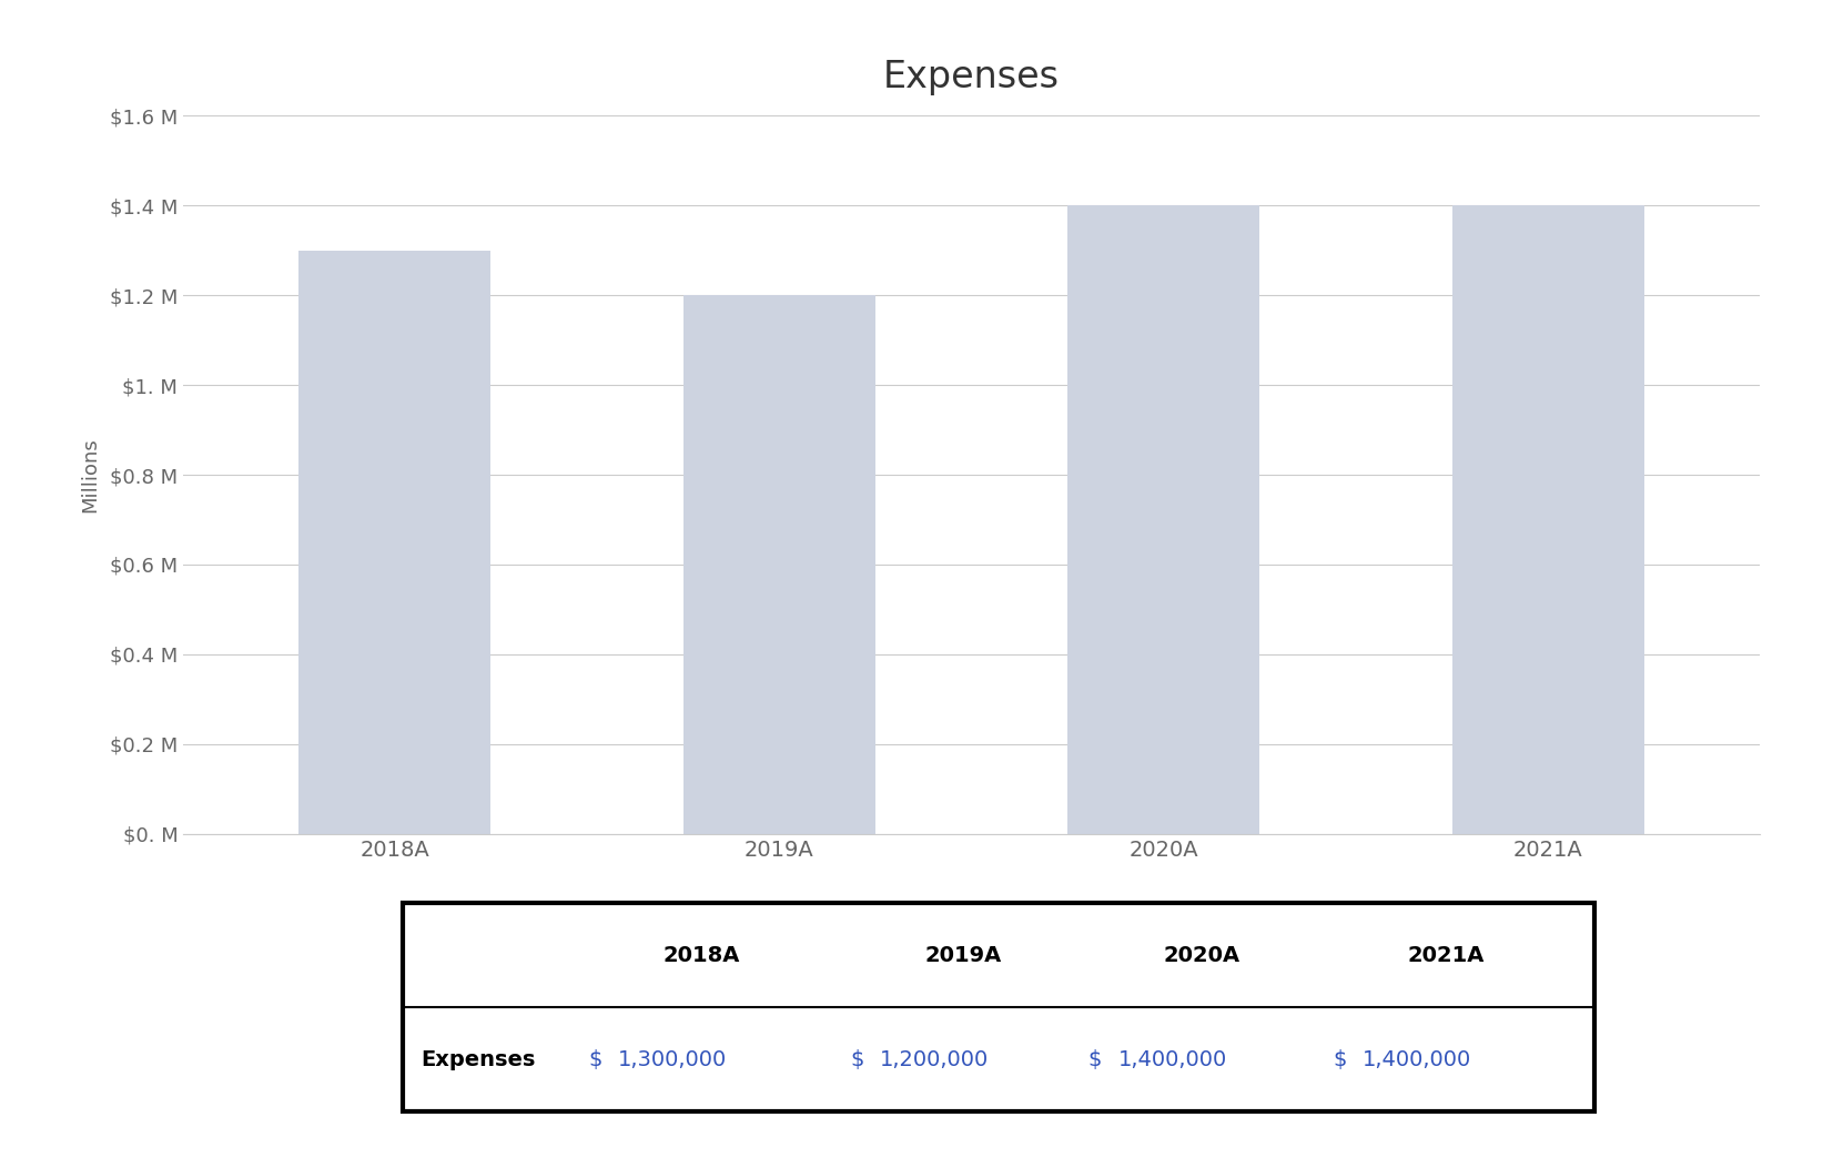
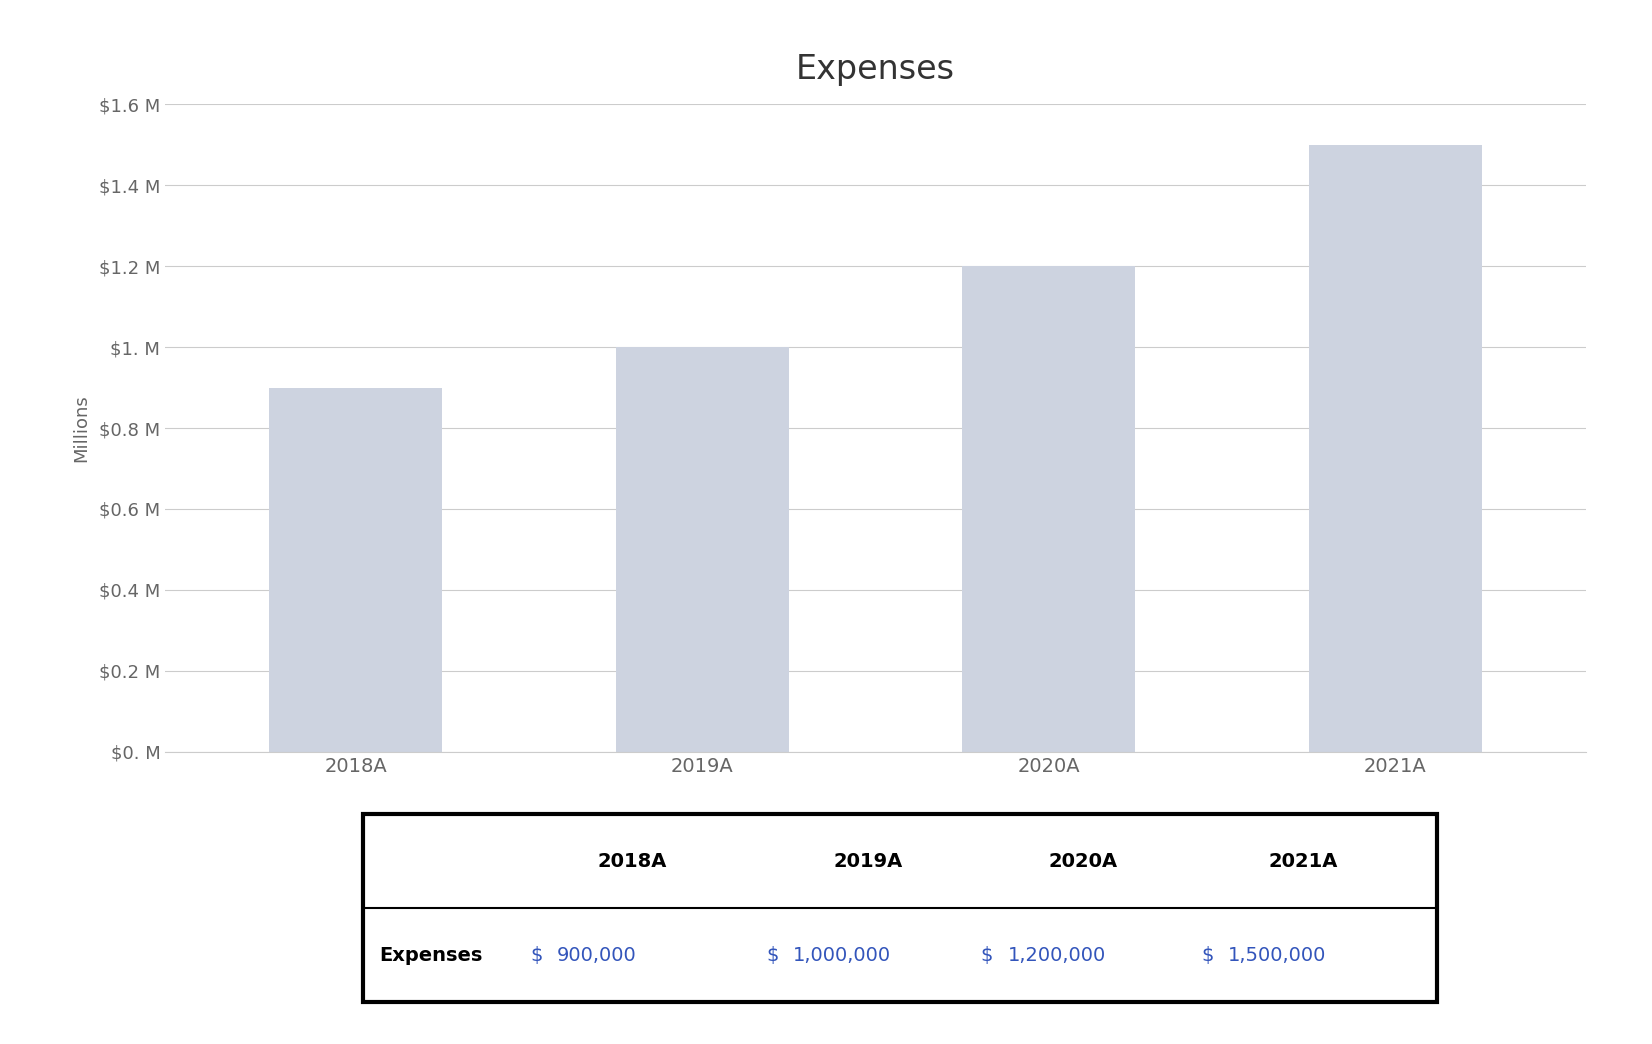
2018A: 1,300,000 -> 900,000
2019A: 1,200,000 -> 1,000,000
2020A: 1,400,000 -> 1,200,000
2021A: 1,400,000 -> 1,500,000
